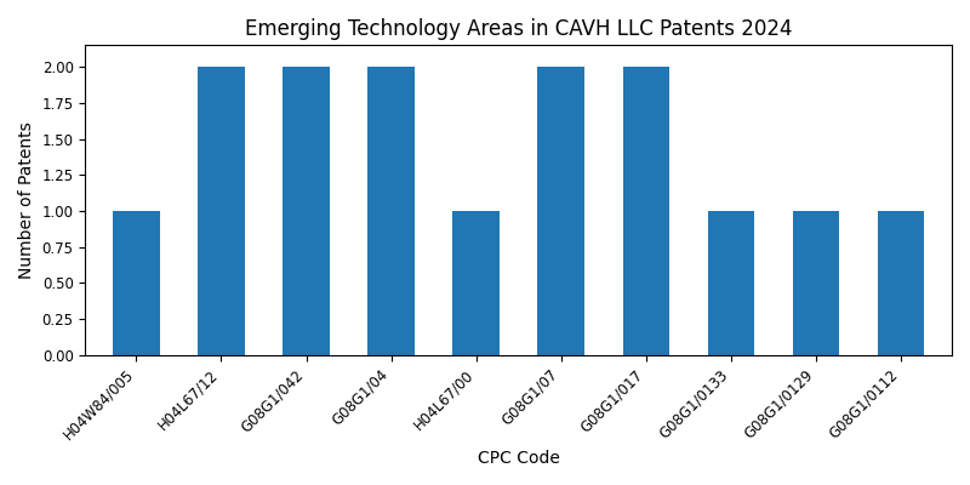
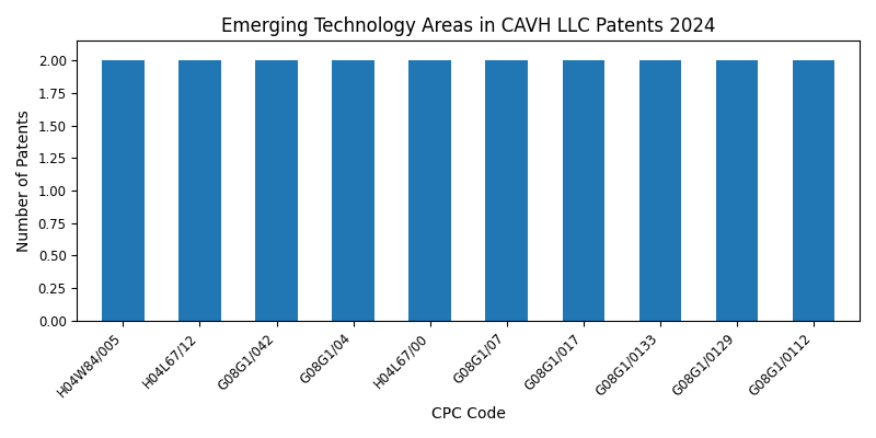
H04W84/005: 1 -> 2
H04L67/00: 1 -> 2
G08G1/0133: 1 -> 2
G08G1/0129: 1 -> 2
G08G1/0112: 1 -> 2
